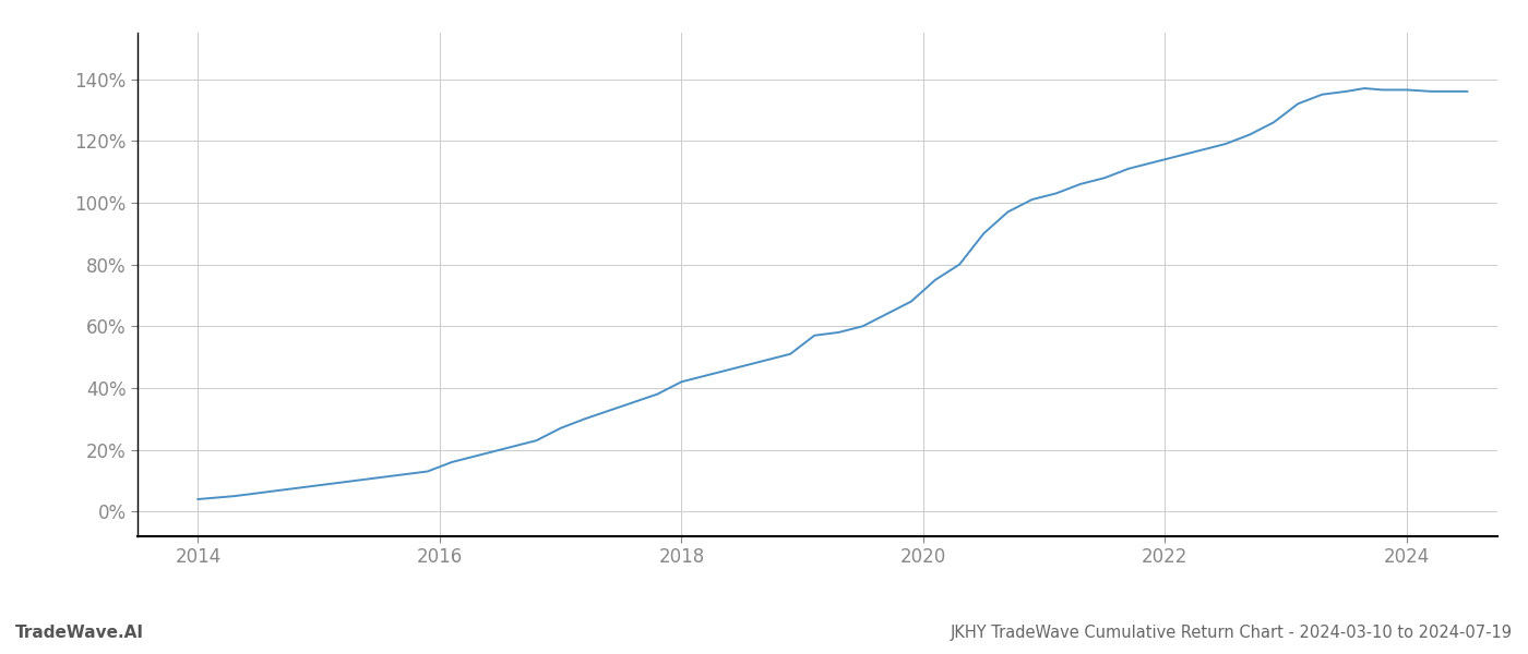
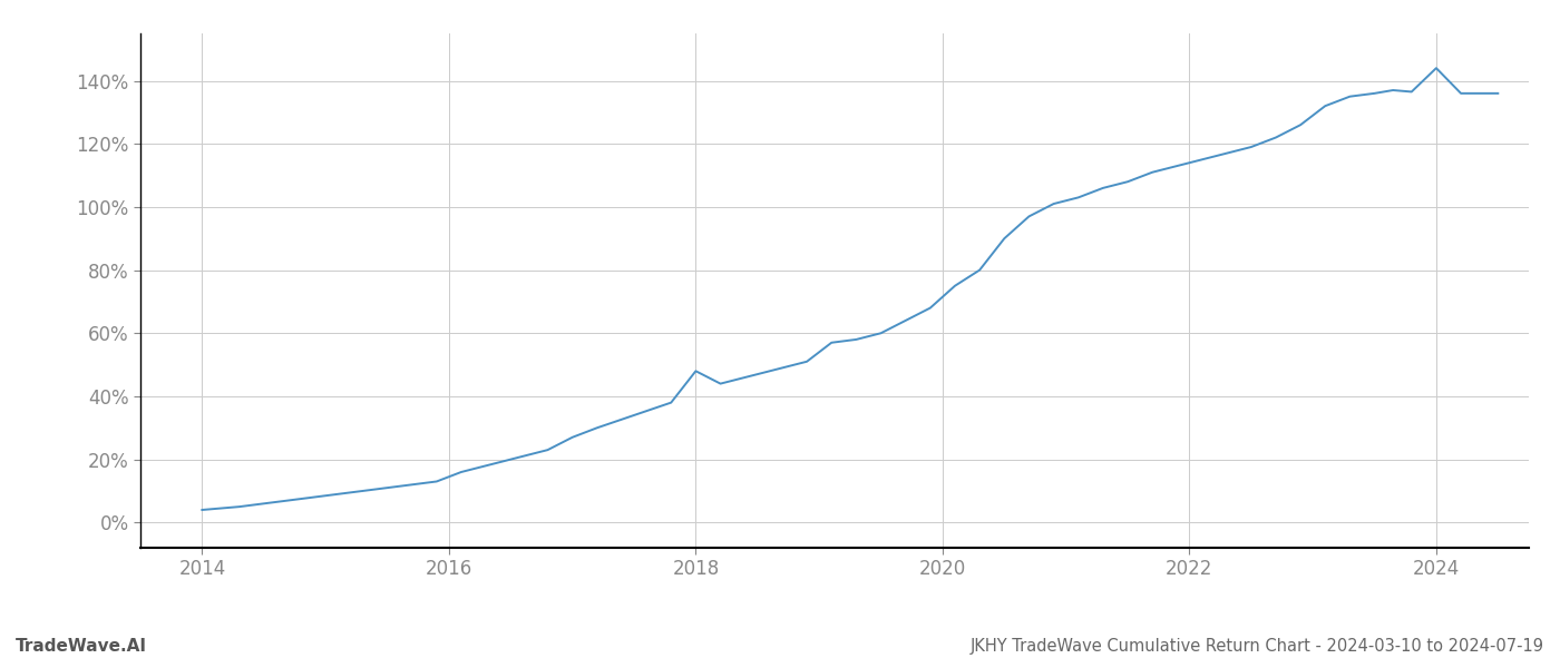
2018: 42.0% -> 48.0%
2024: 136.5% -> 144.0%
